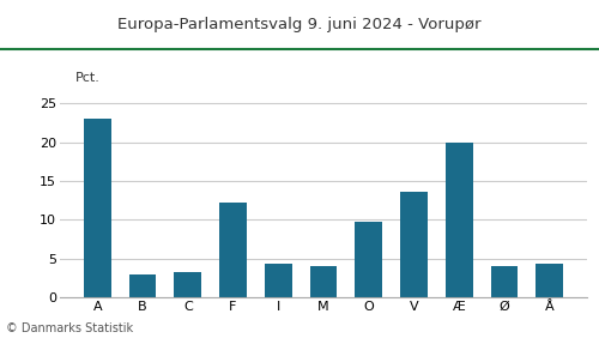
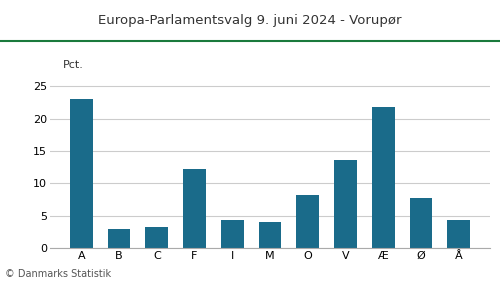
O: 9.7 -> 8.2
Æ: 20.0 -> 21.8
Ø: 4.0 -> 7.8
